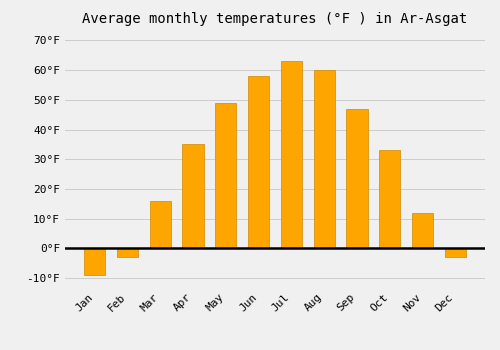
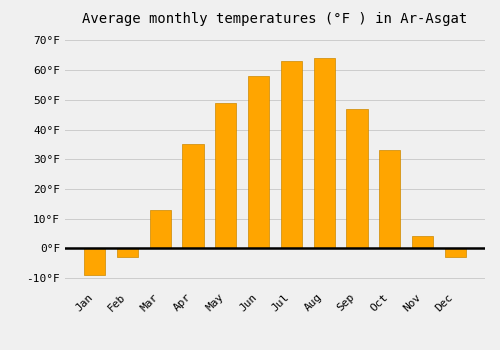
Mar: 16°F -> 13°F
Aug: 60°F -> 64°F
Nov: 12°F -> 4°F
